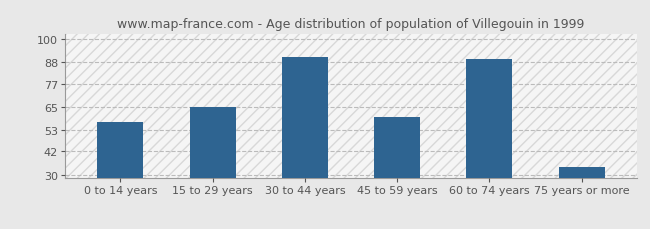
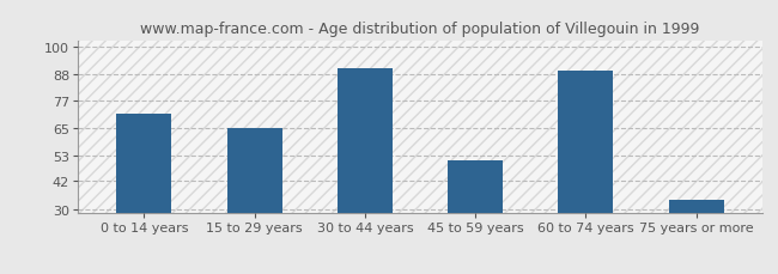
0 to 14 years: 57 -> 71
45 to 59 years: 60 -> 51
